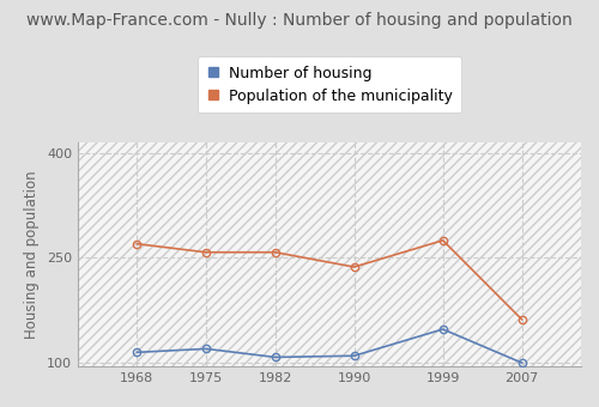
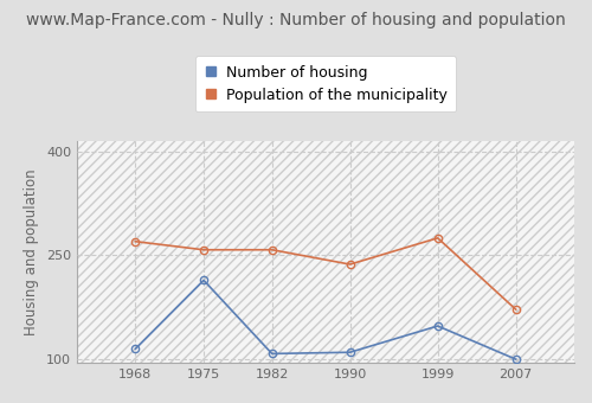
Number of housing/1975: 120 -> 214
Population of the municipality/2007: 162 -> 172
